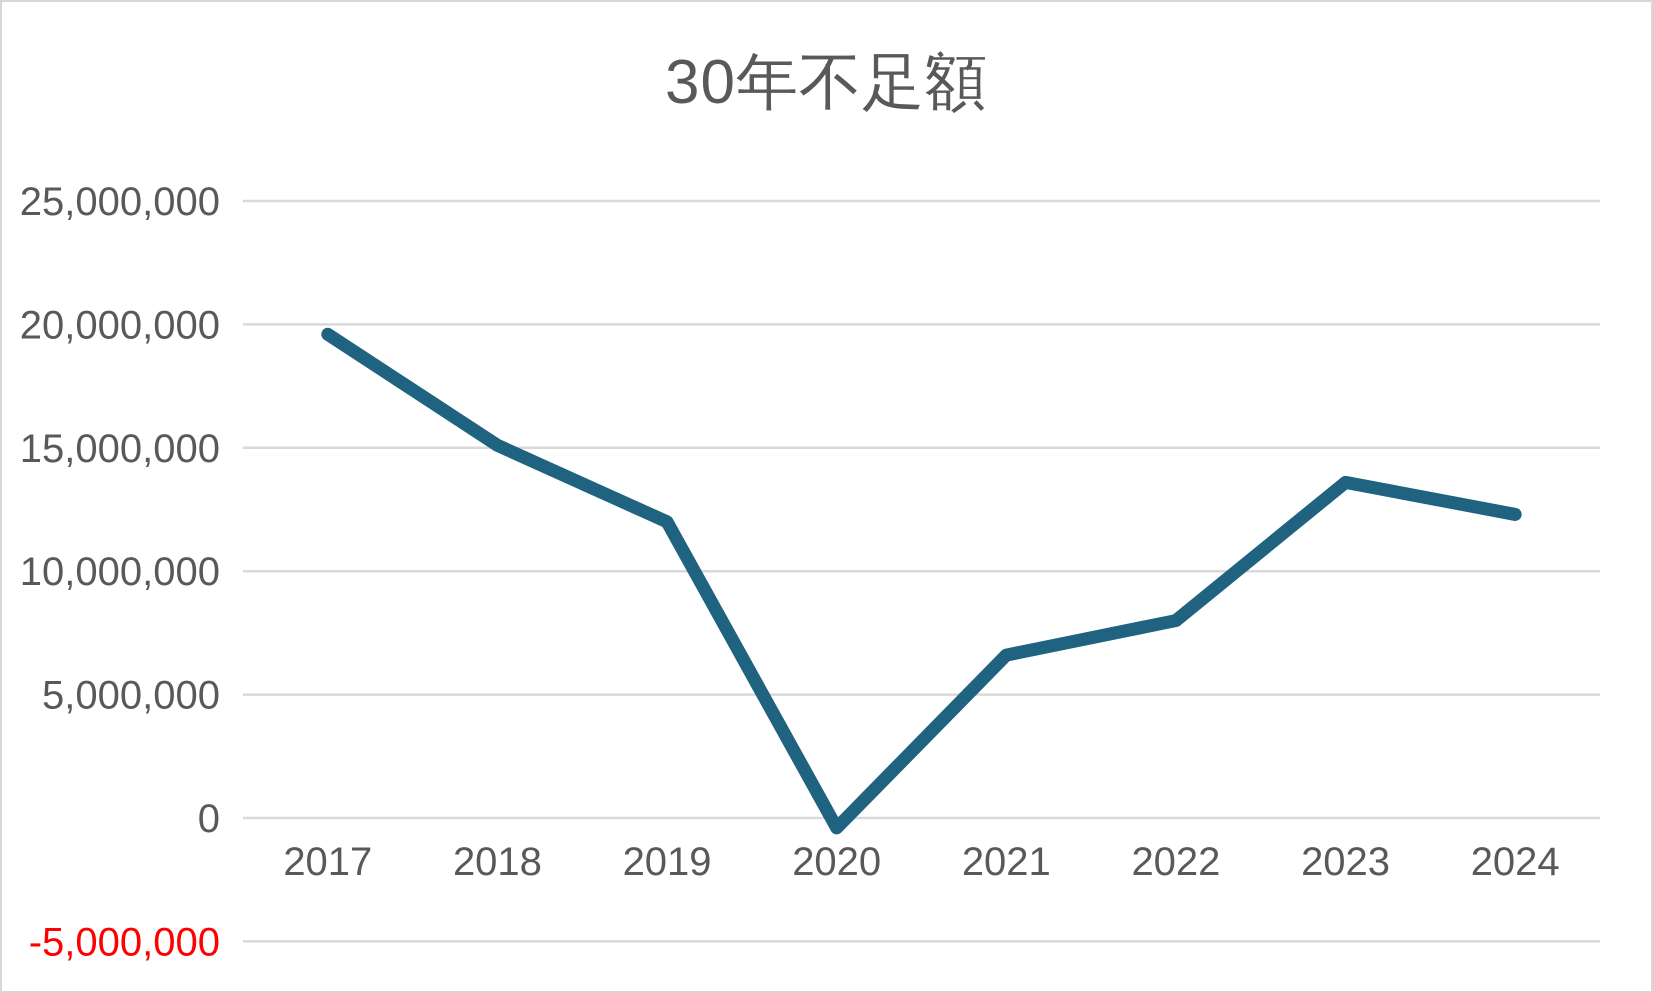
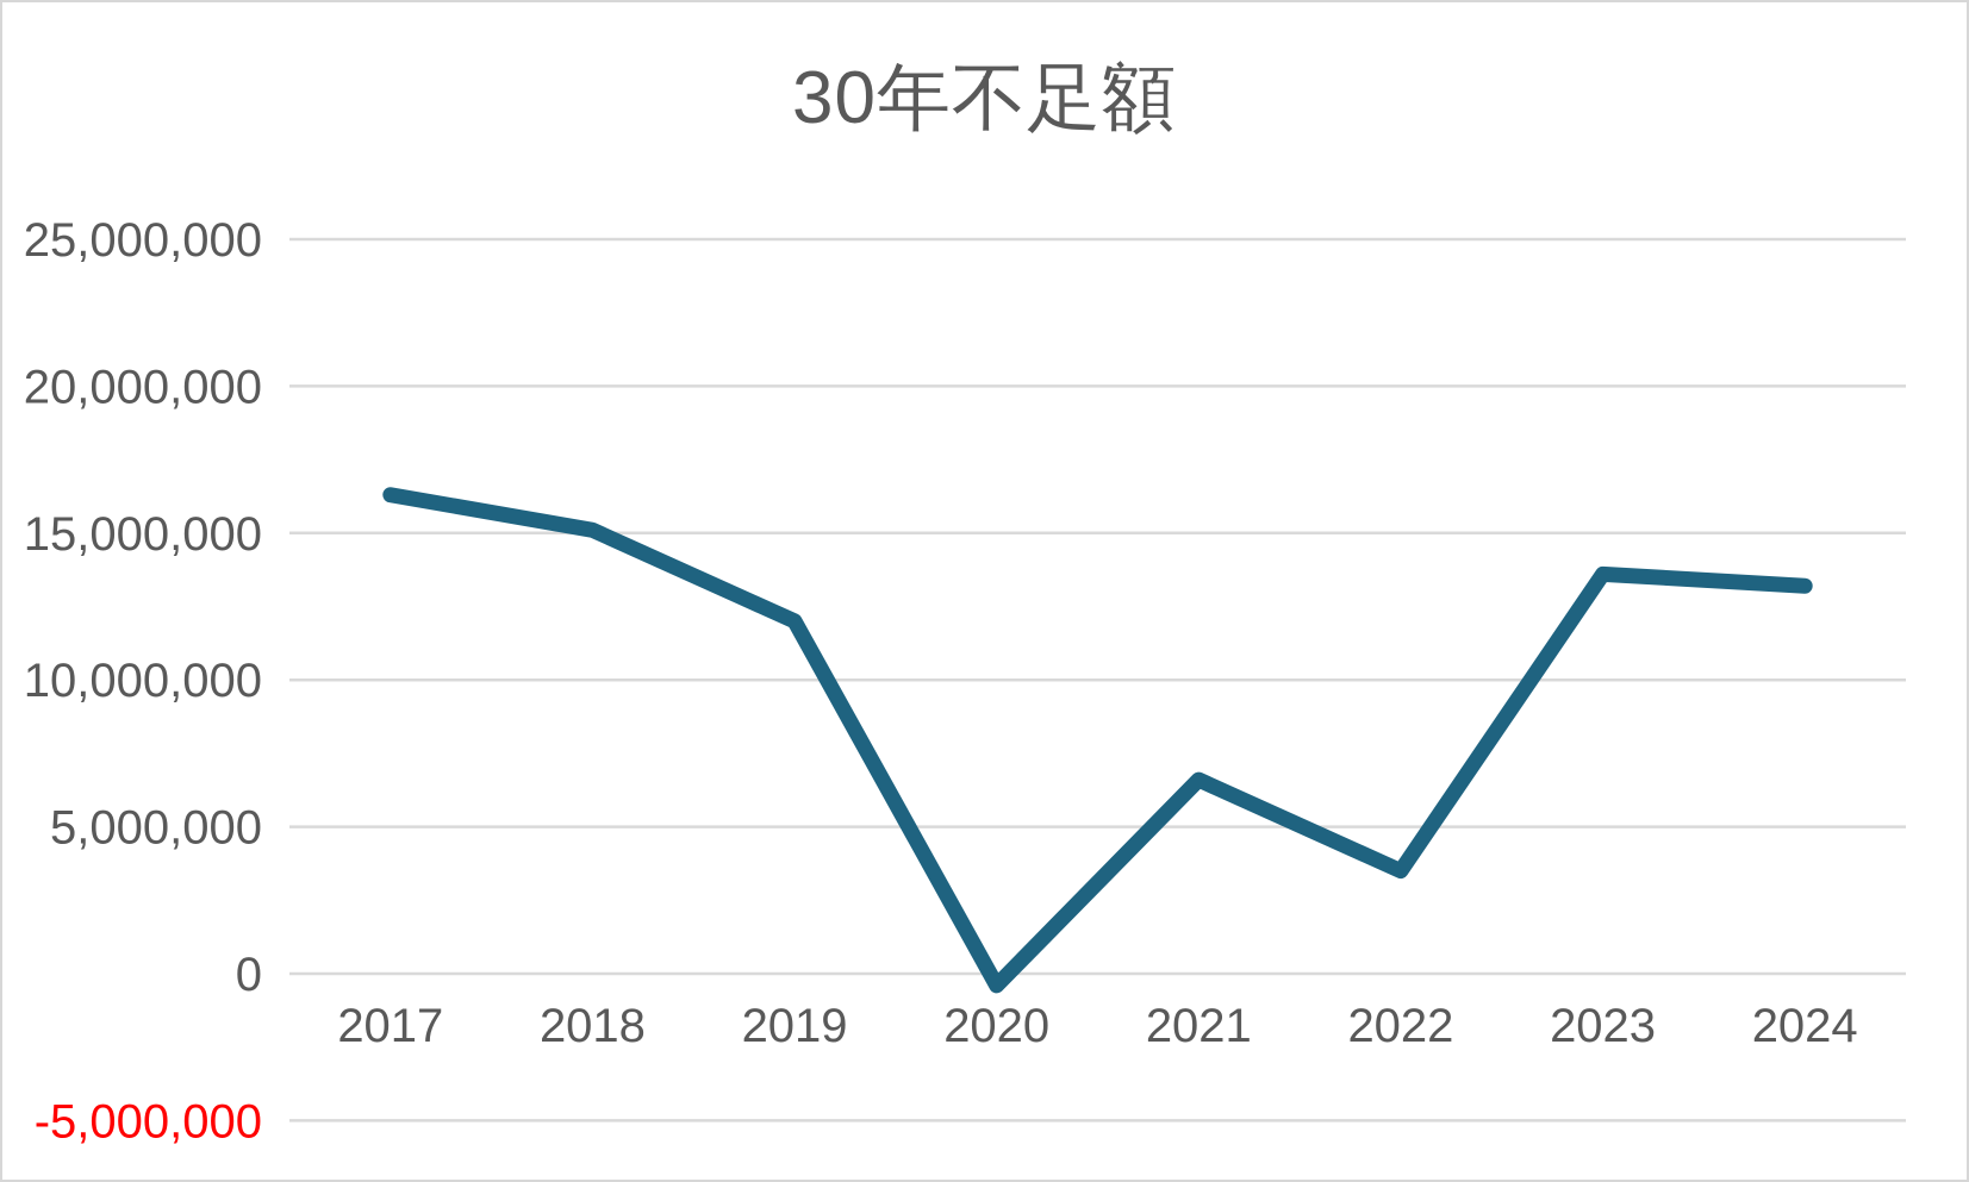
2017: 19600000 -> 16300000
2022: 8000000 -> 3500000
2024: 12300000 -> 13200000
